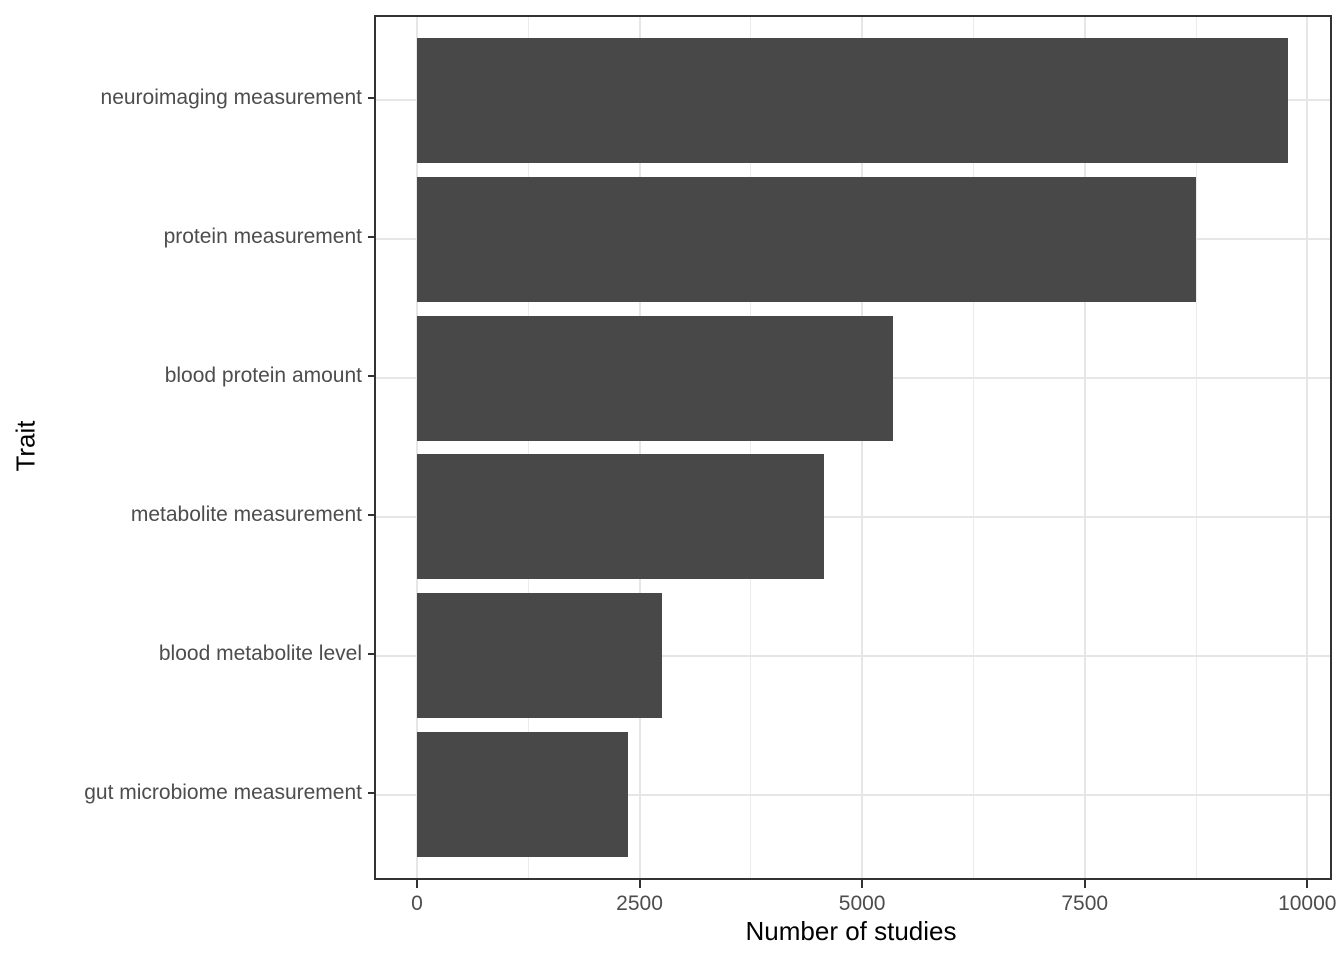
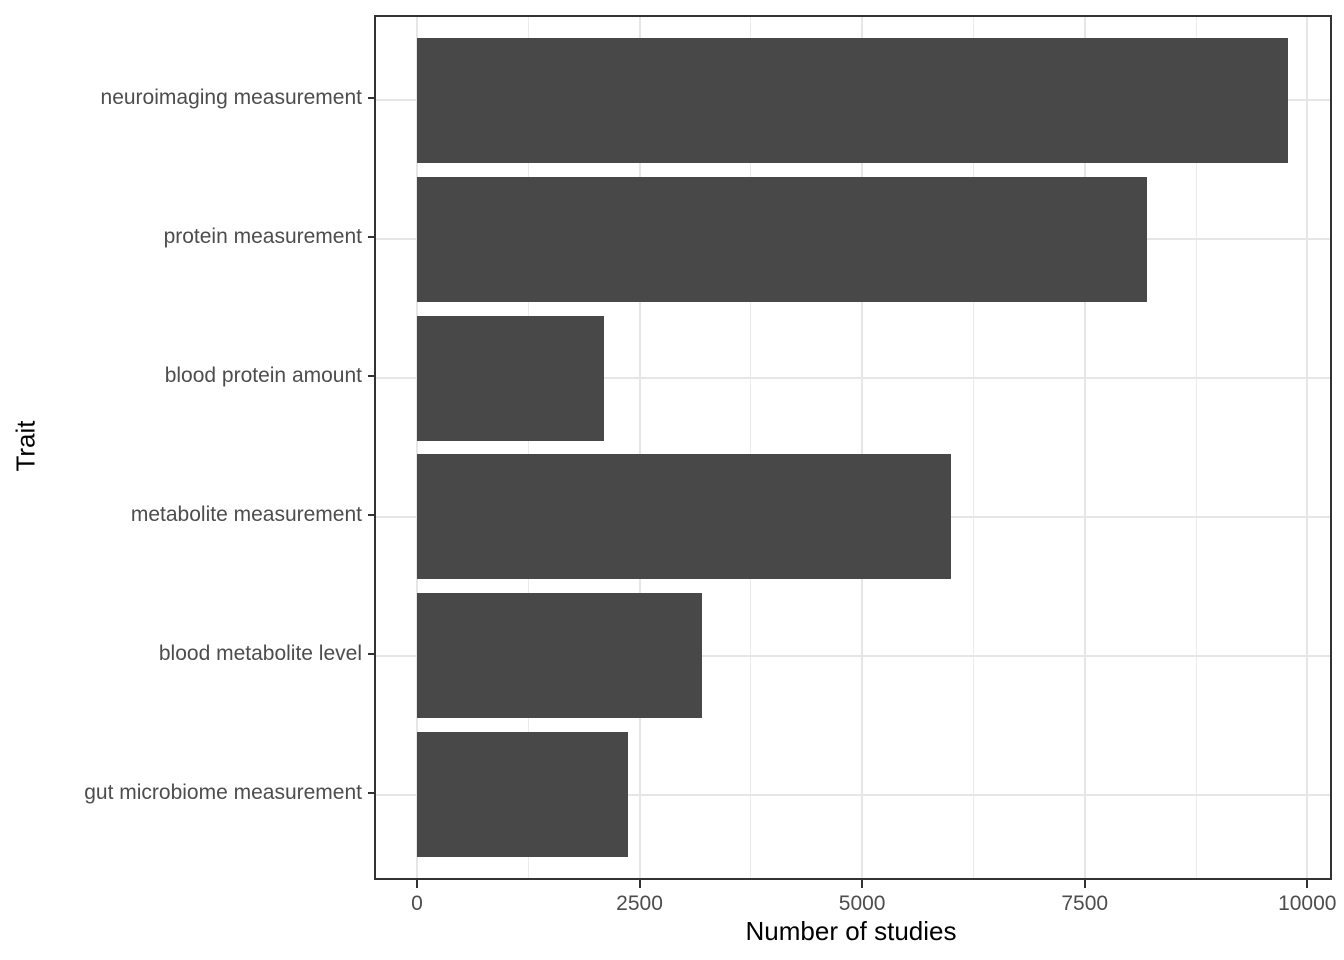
protein measurement: 8800 -> 8200
blood protein amount: 5400 -> 2100
metabolite measurement: 4600 -> 6000
blood metabolite level: 2800 -> 3200
